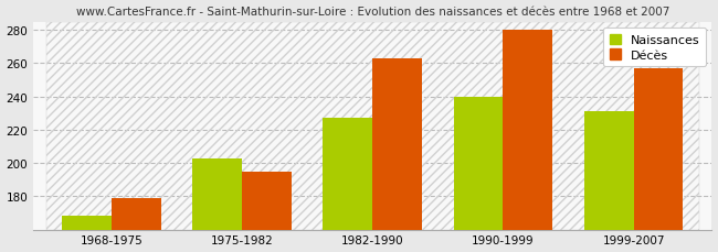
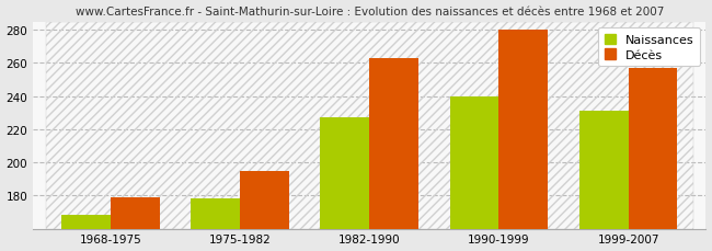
Naissances/1975-1982: 203 -> 178
